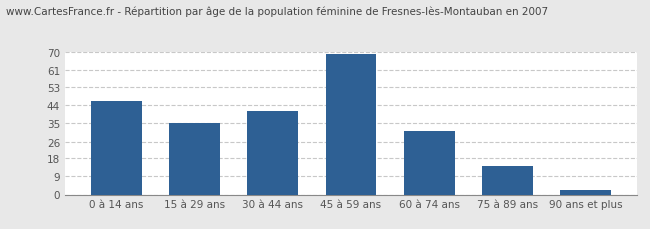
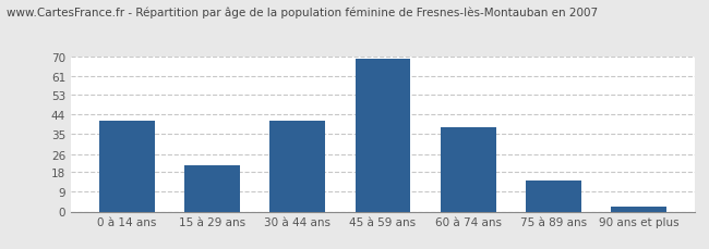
0 à 14 ans: 46 -> 41
15 à 29 ans: 35 -> 21
60 à 74 ans: 31 -> 38
